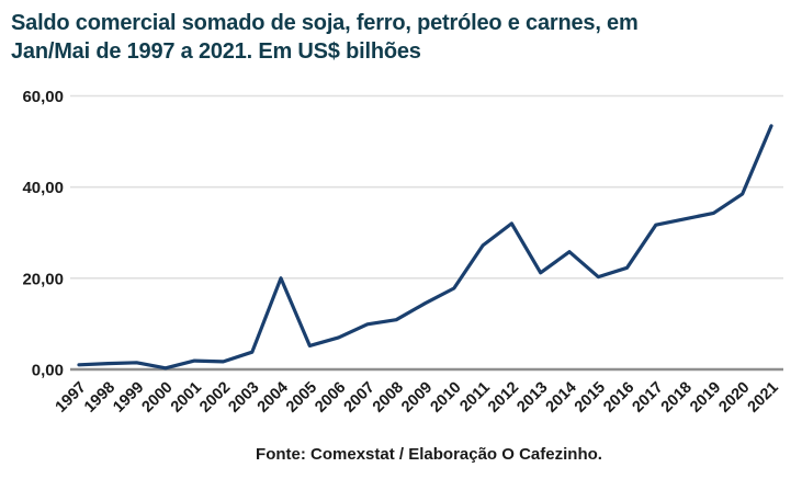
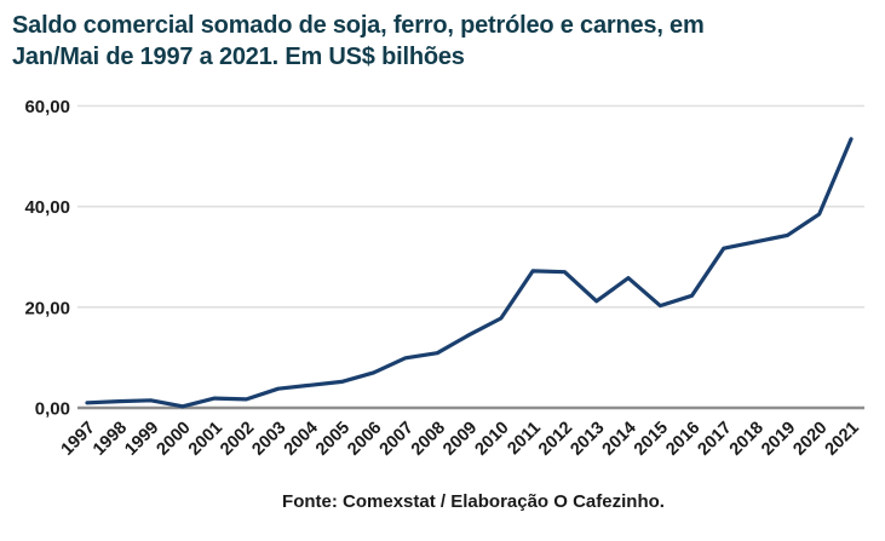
2004: 20 -> 4
2012: 32 -> 27
